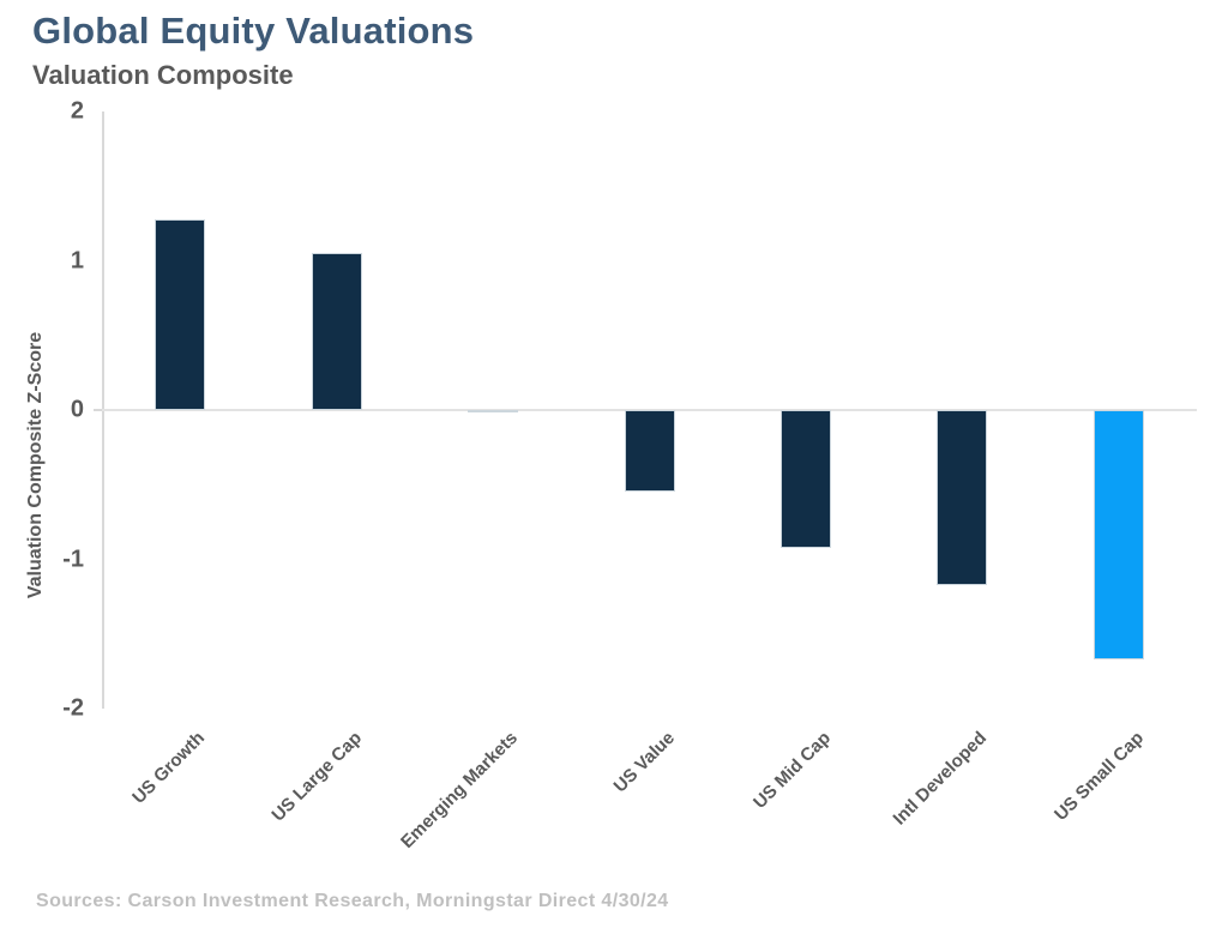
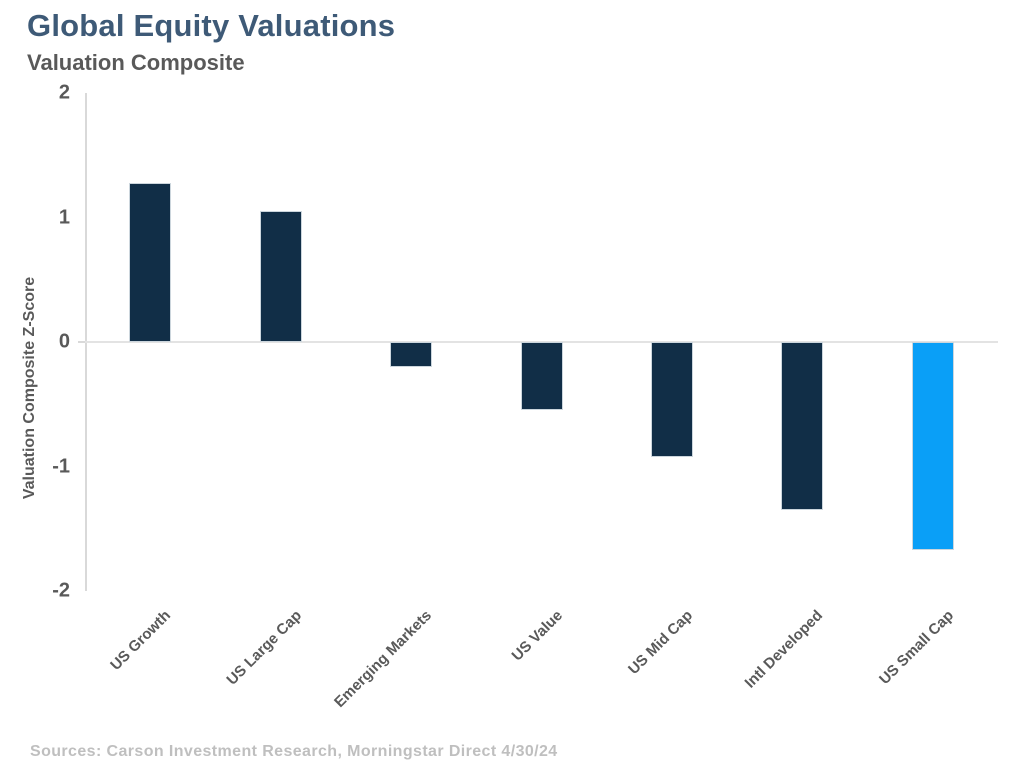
Emerging Markets: -0.01 -> -0.20
Intl Developed: -1.17 -> -1.35
